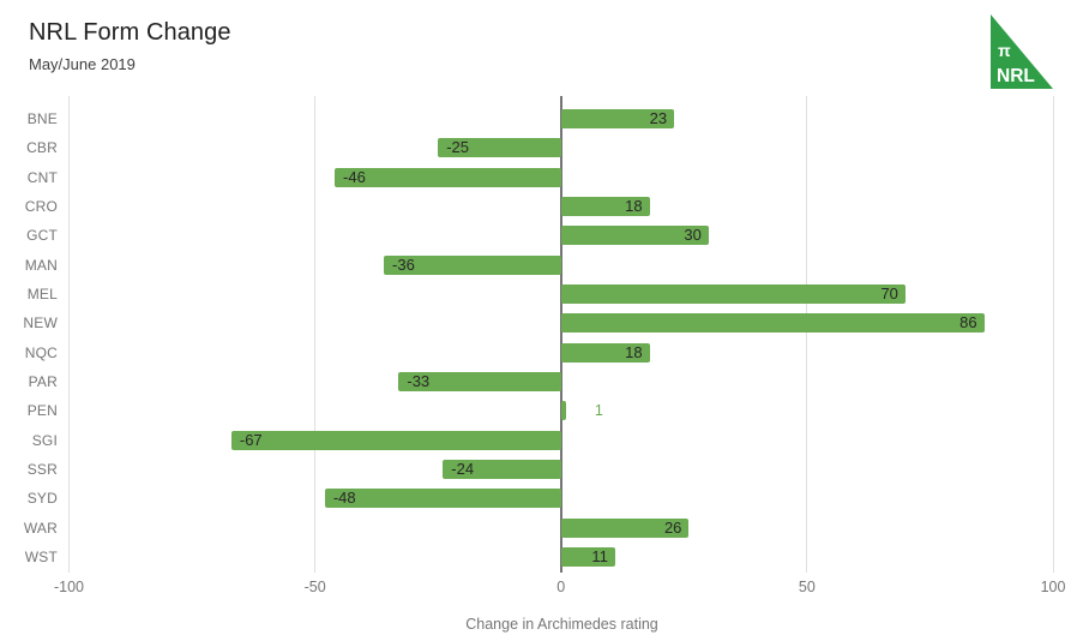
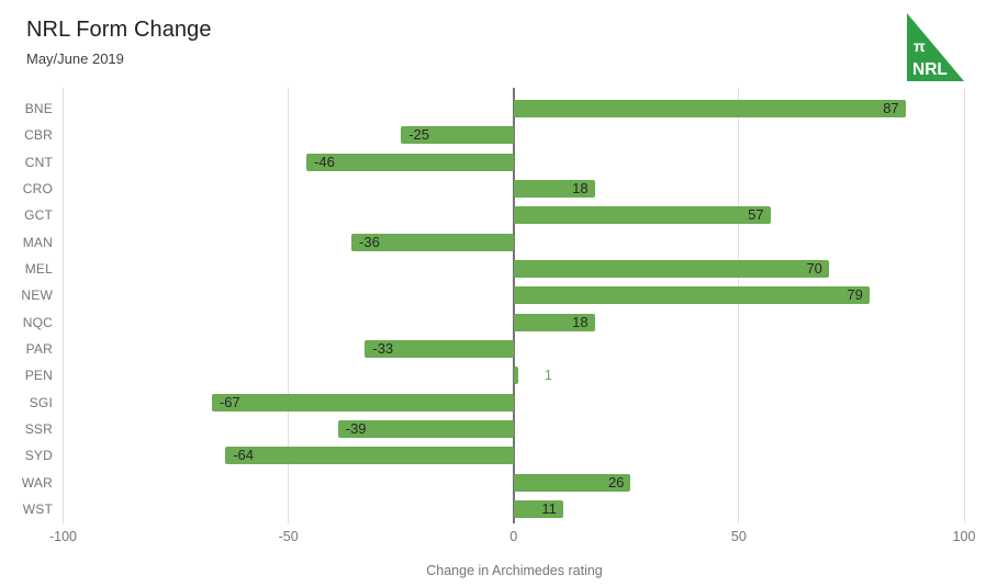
BNE: 23 -> 87
GCT: 30 -> 57
NEW: 86 -> 79
SSR: -24 -> -39
SYD: -48 -> -64
